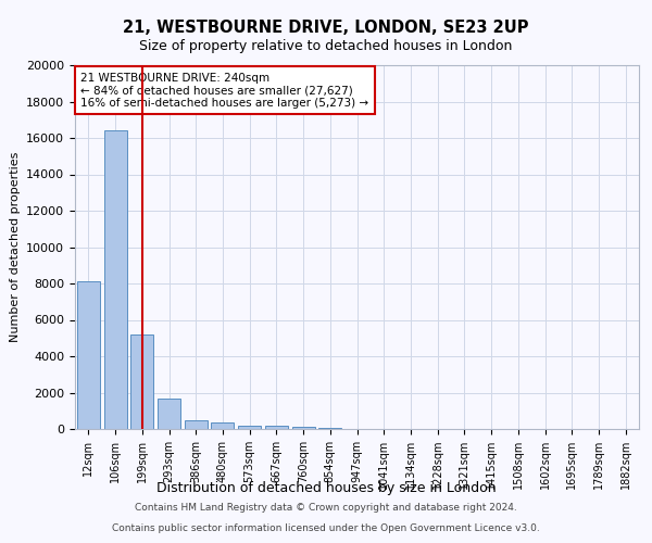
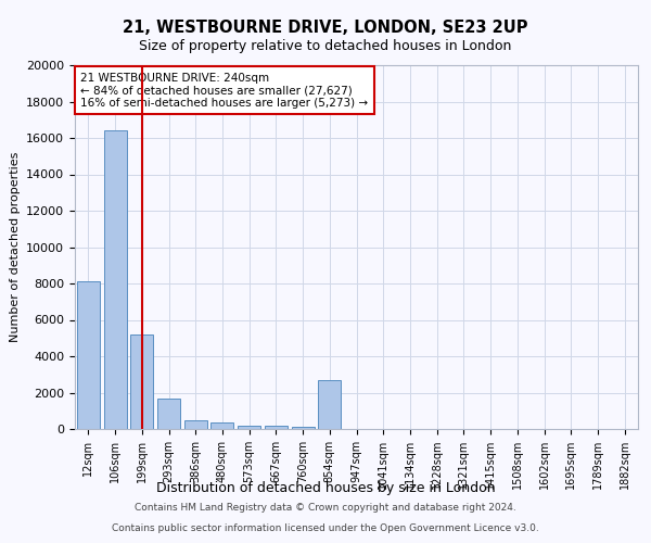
854sqm: 100 -> 2700
